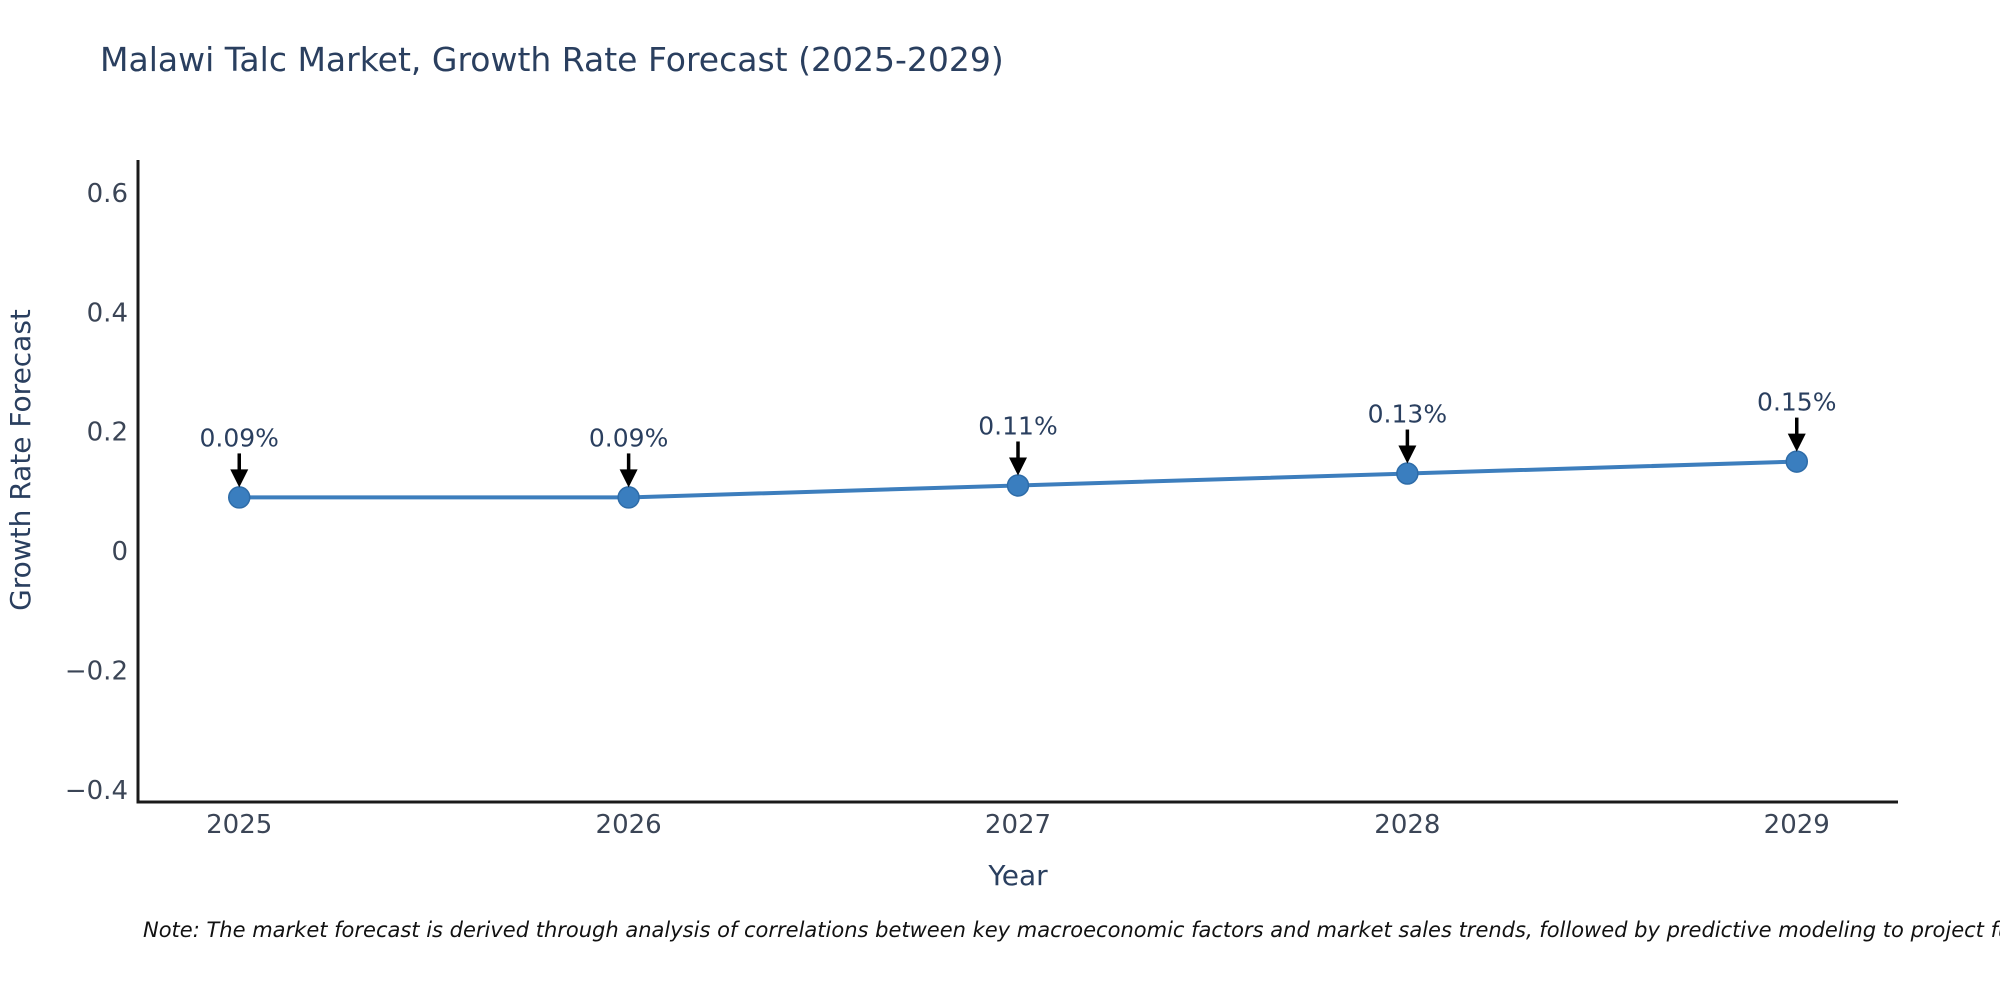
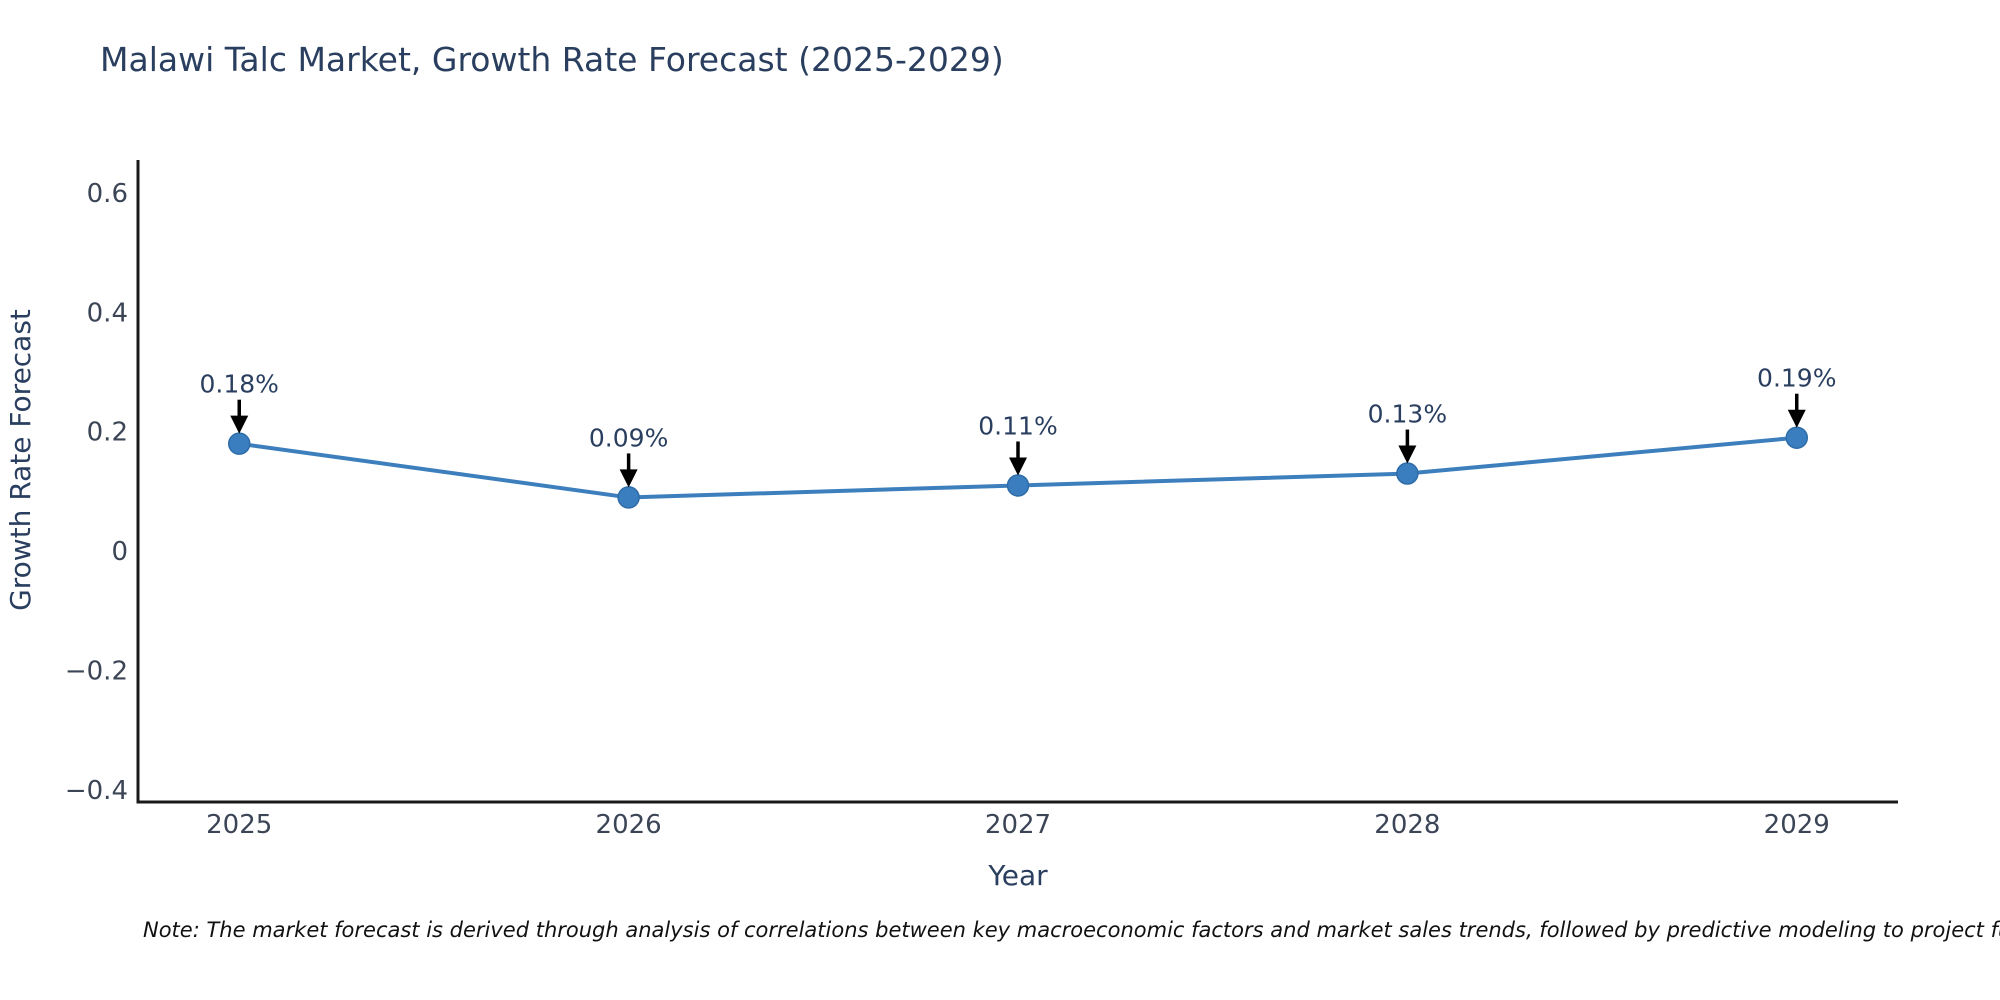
2025: 0.09% -> 0.18%
2029: 0.15% -> 0.19%
